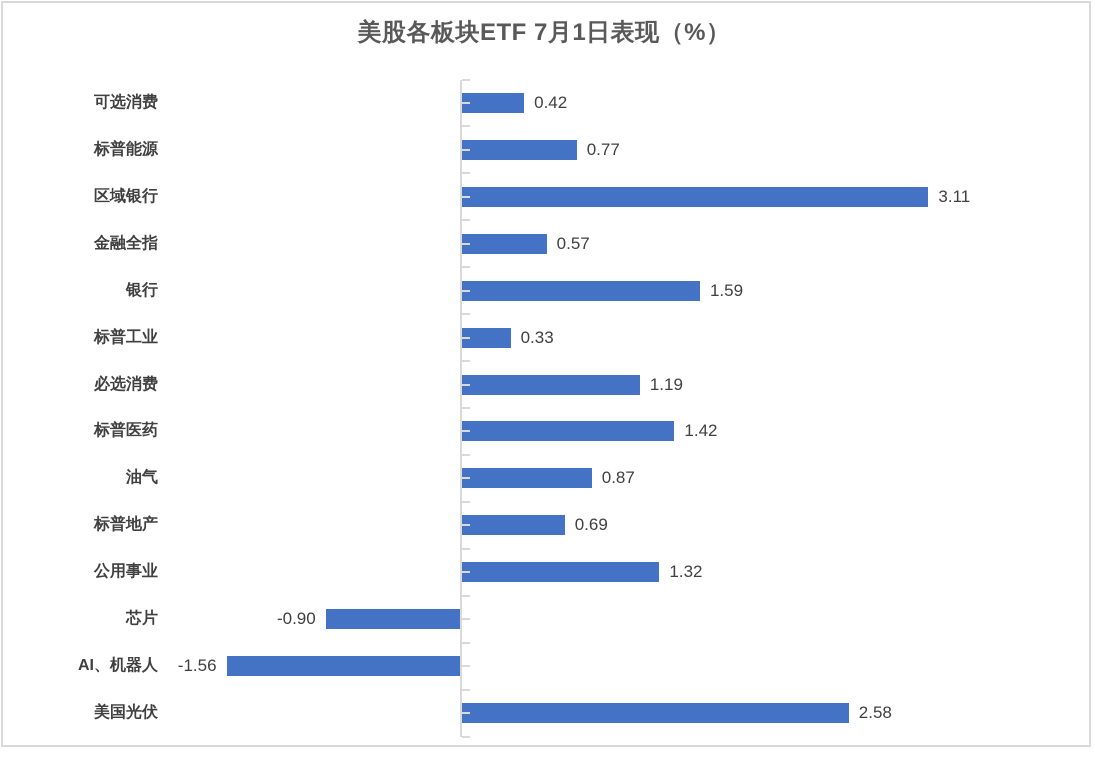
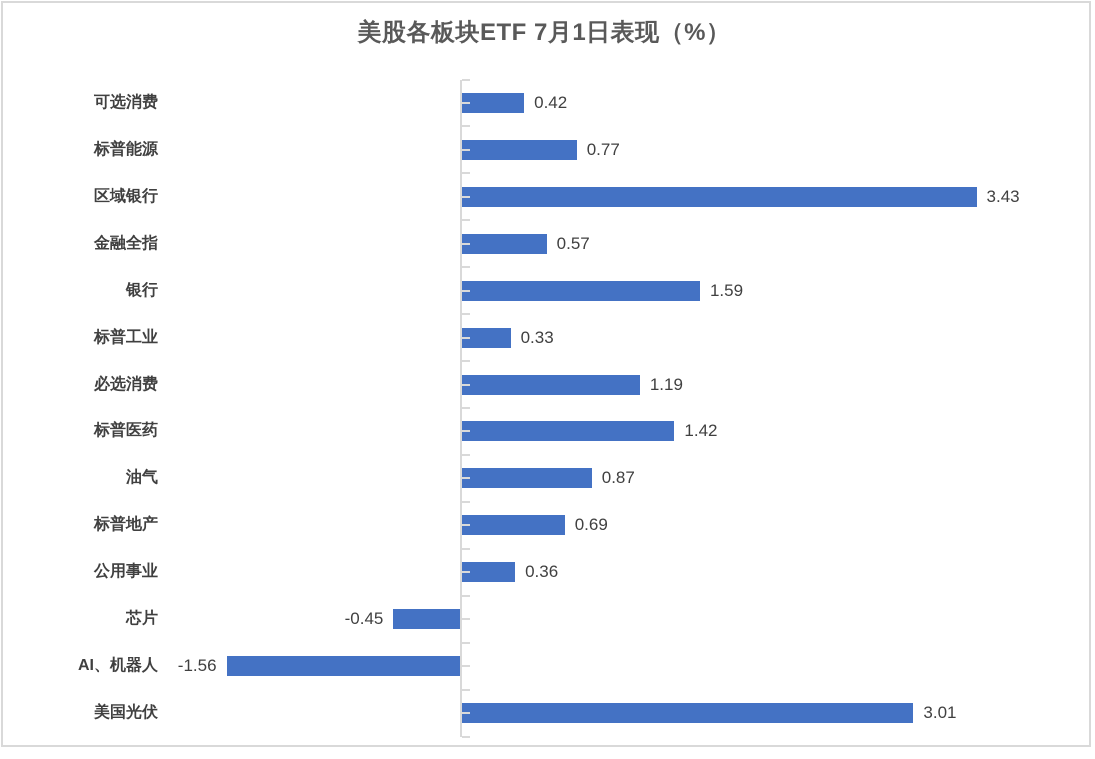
区域银行: 3.11 -> 3.43
公用事业: 1.32 -> 0.36
芯片: -0.90 -> -0.45
美国光伏: 2.58 -> 3.01
